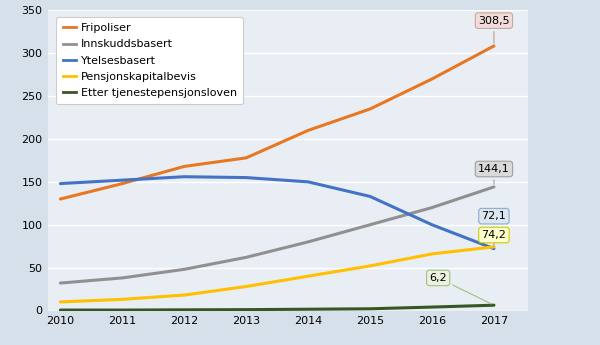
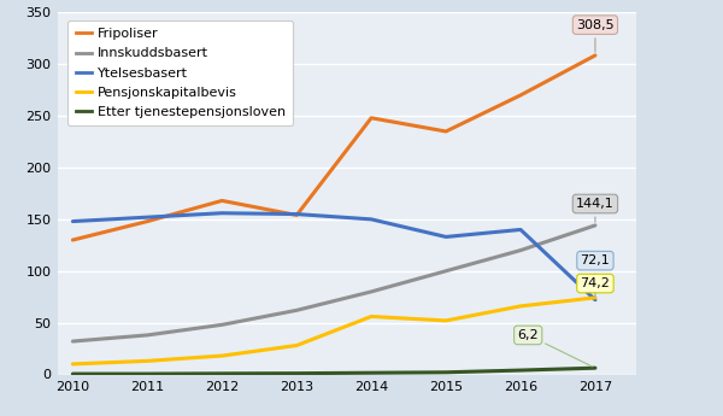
Fripoliser/2013: 178 -> 154
Fripoliser/2014: 210 -> 248
Pensjonskapitalbevis/2014: 40 -> 56
Ytelsesbasert/2016: 100 -> 140
